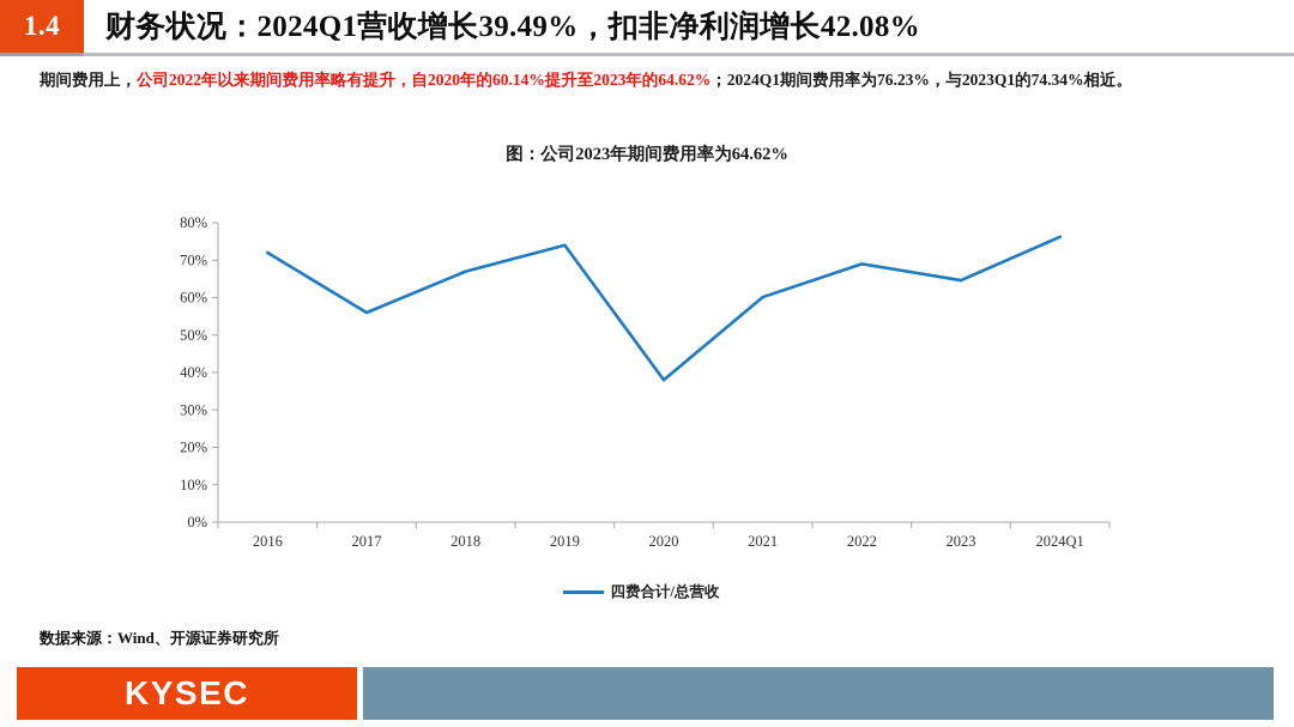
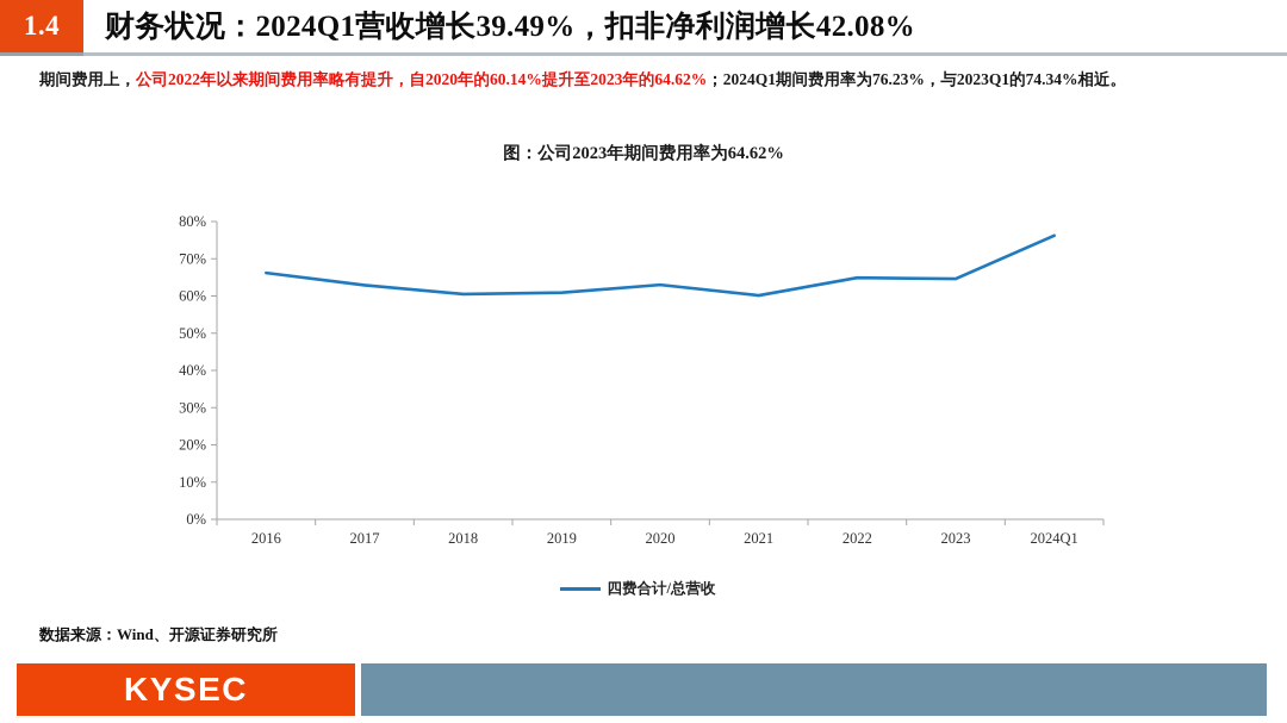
2016: 72% -> 66%
2017: 56% -> 63%
2018: 67% -> 60%
2019: 74% -> 61%
2020: 38% -> 63%
2022: 69% -> 65%
